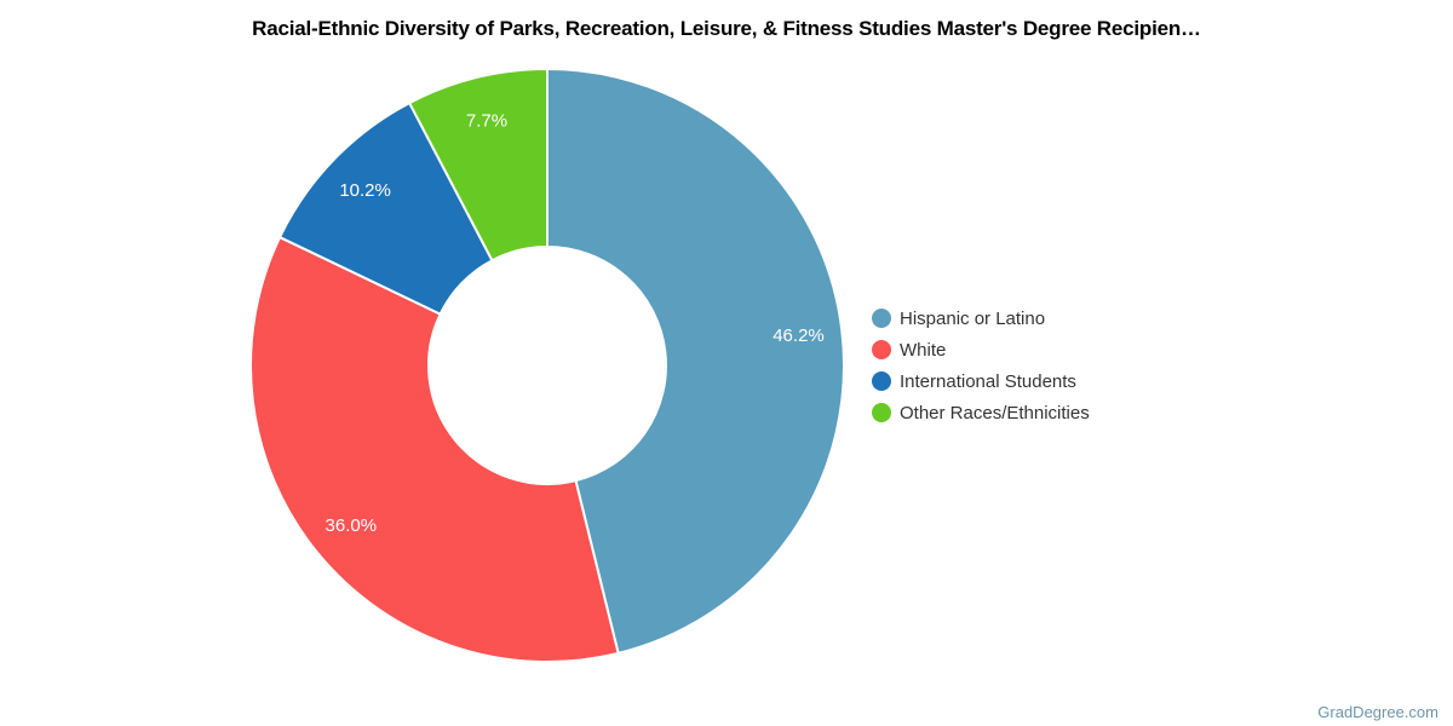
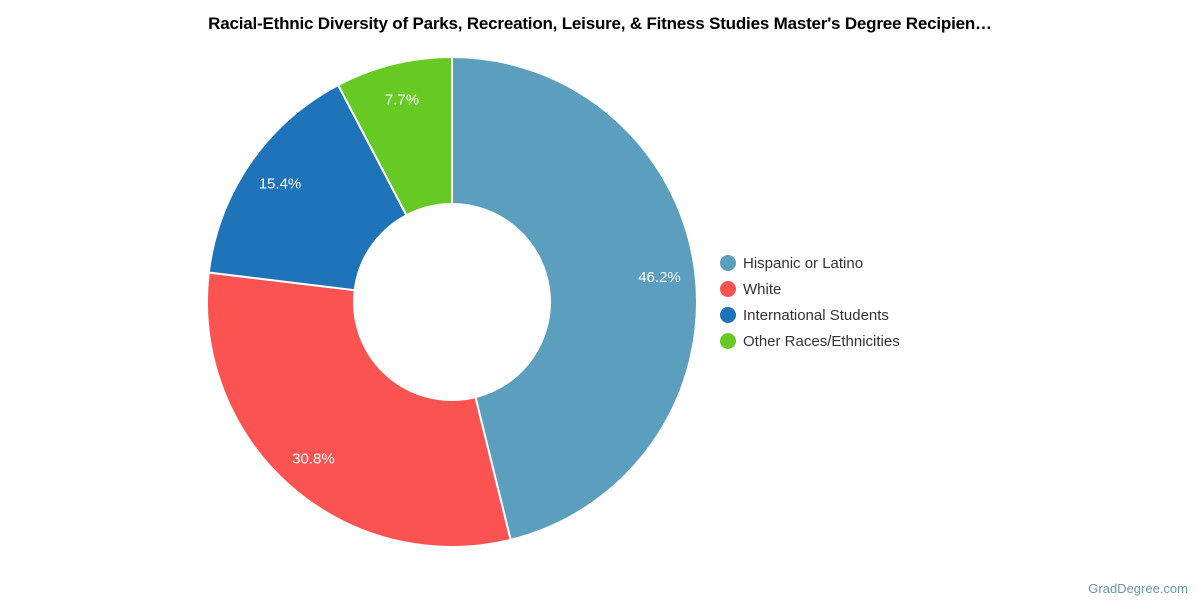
White: 36.0% -> 30.8%
International Students: 10.2% -> 15.4%
